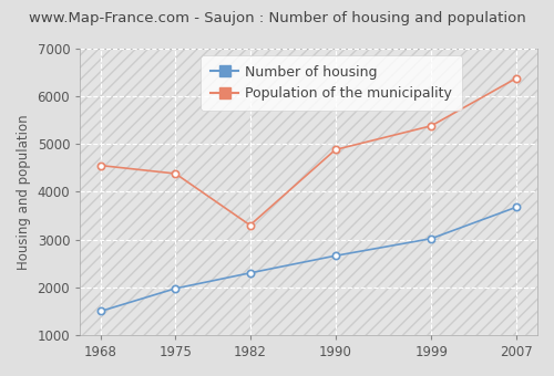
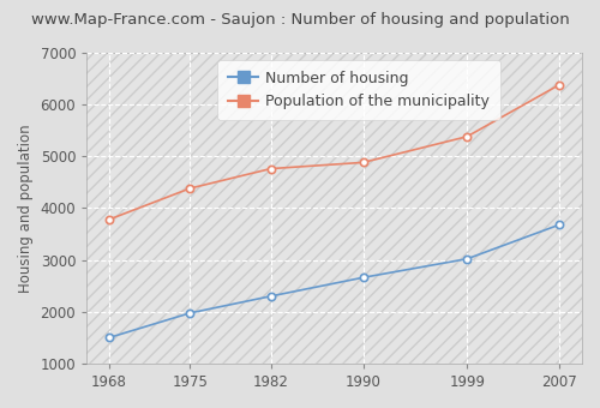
Population of the municipality/1968: 4550 -> 3780
Population of the municipality/1982: 3300 -> 4760
